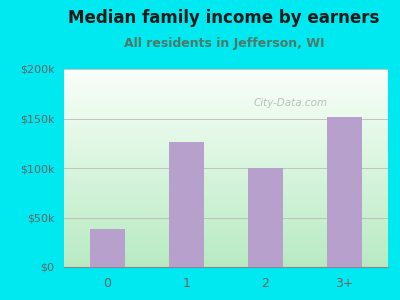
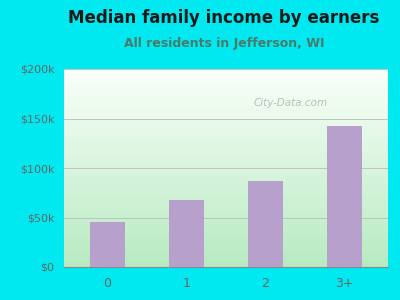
0: $38k -> $45k
1: $126k -> $68k
2: $100k -> $87k
3+: $152k -> $142k
